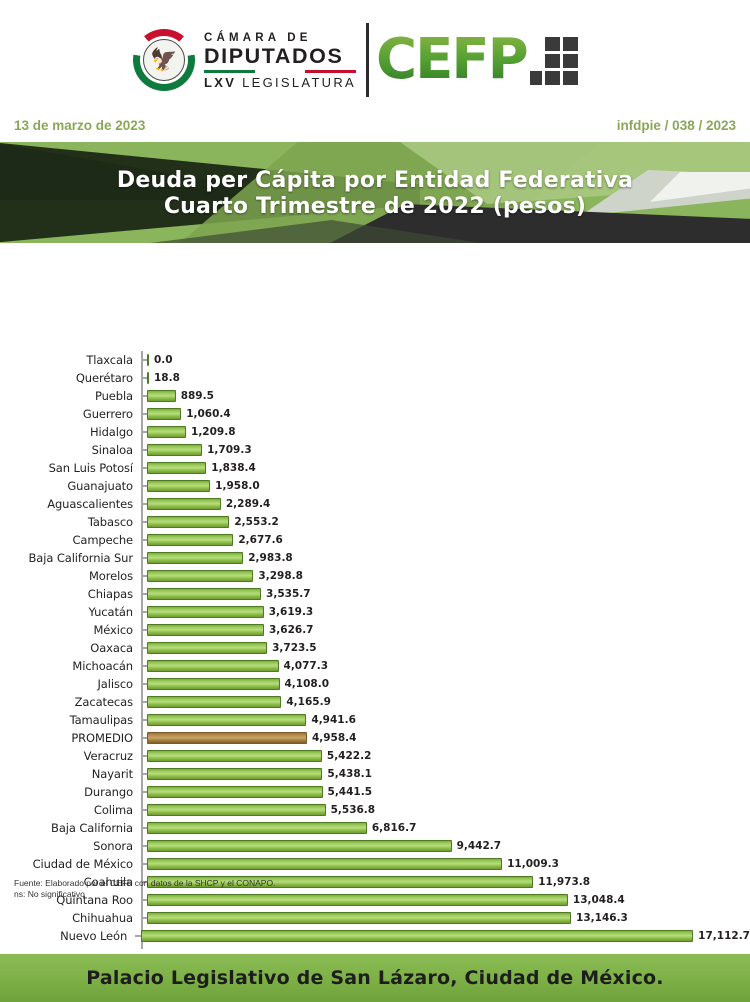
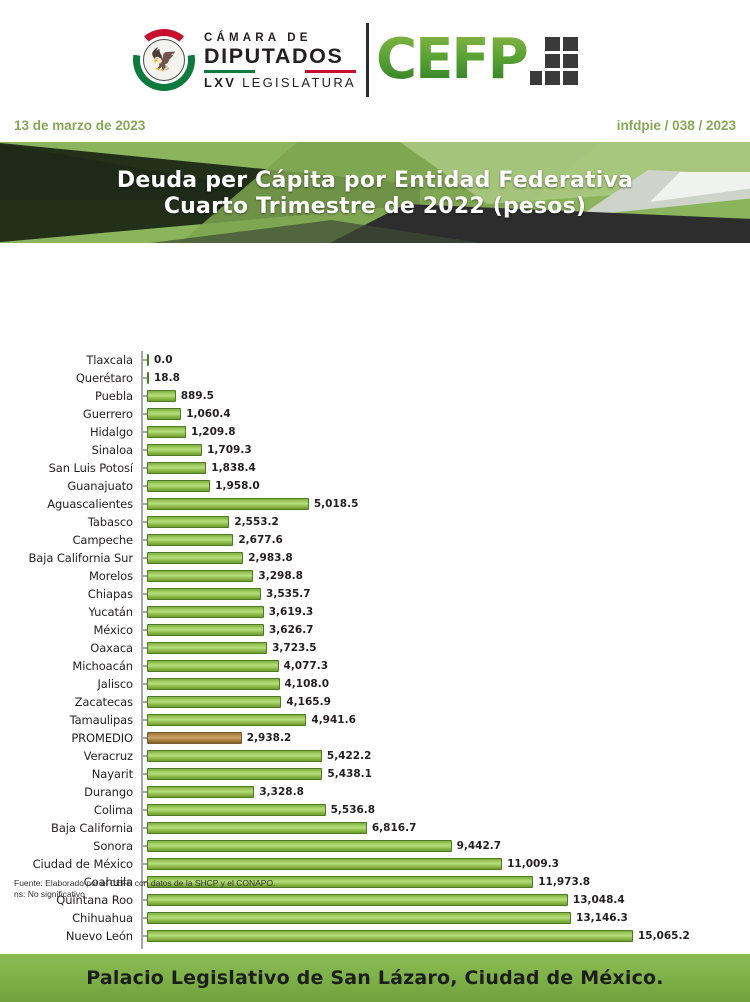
Aguascalientes: 2,289.4 -> 5,018.5
PROMEDIO: 4,958.4 -> 2,938.2
Durango: 5,441.5 -> 3,328.8
Nuevo León: 17,112.7 -> 15,065.2
